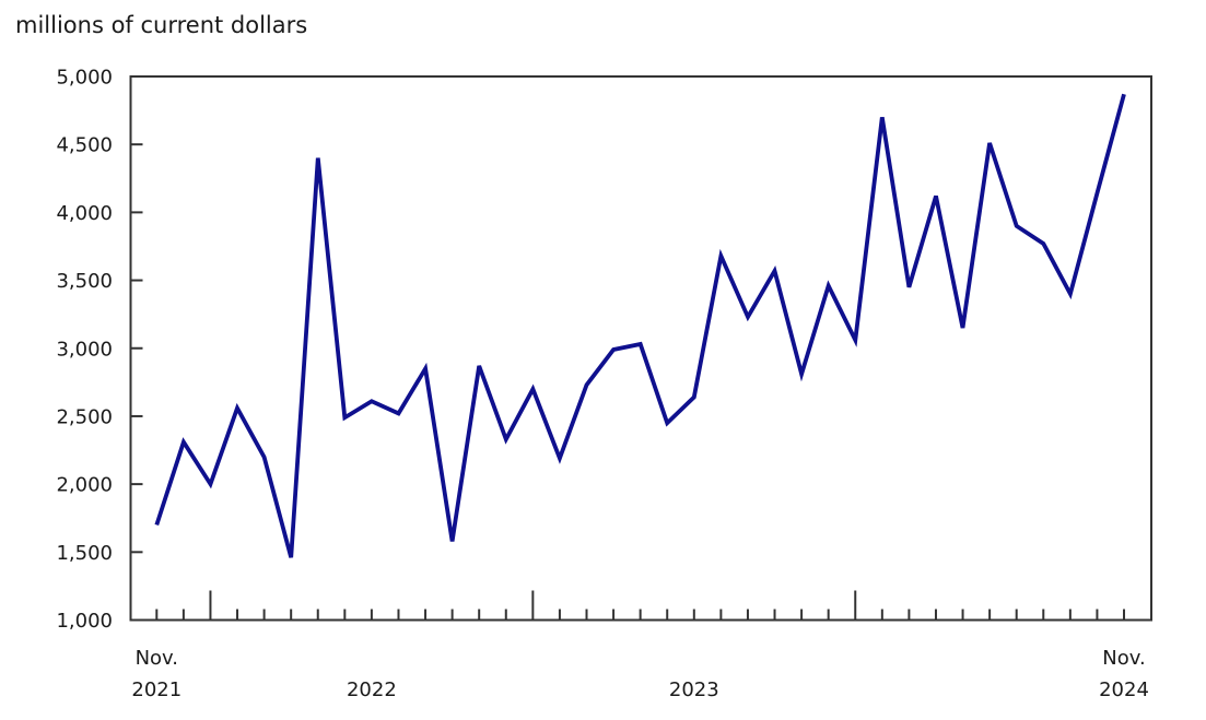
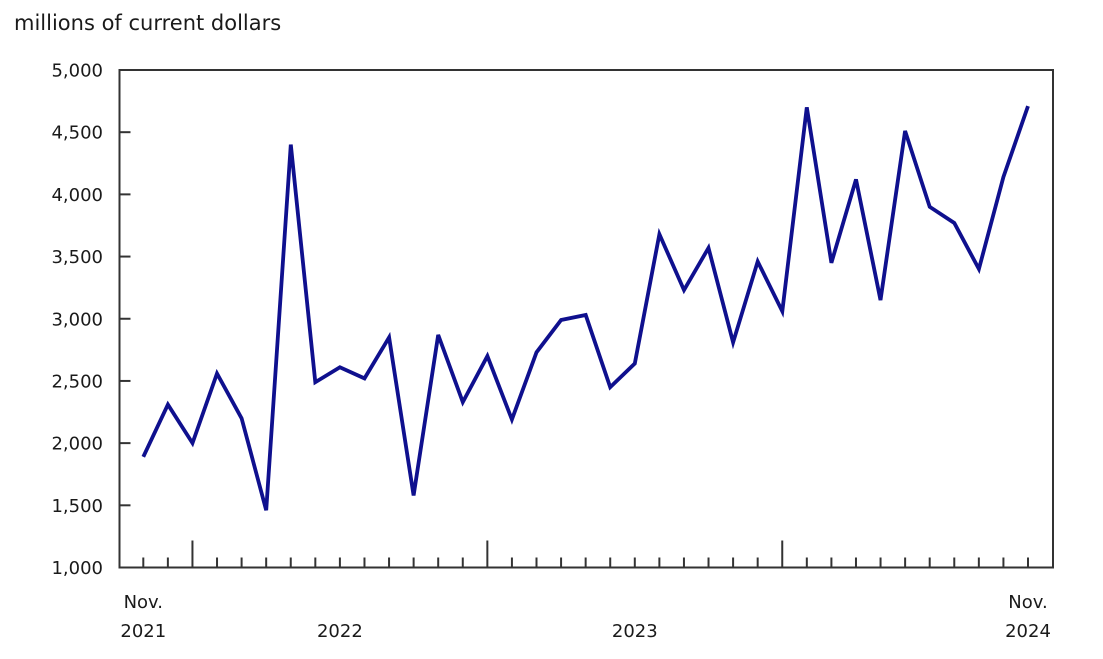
Nov. 2021: 1700 -> 1890
Nov. 2024: 4870 -> 4710
